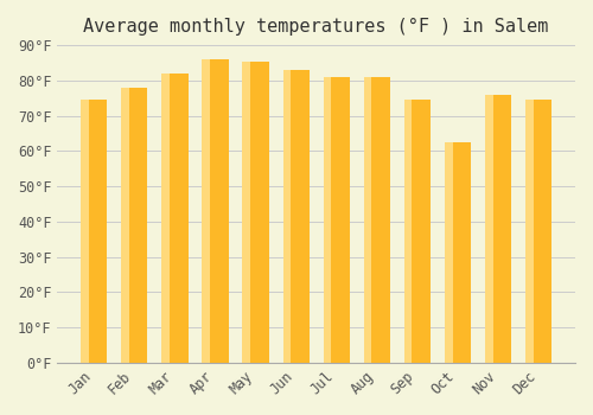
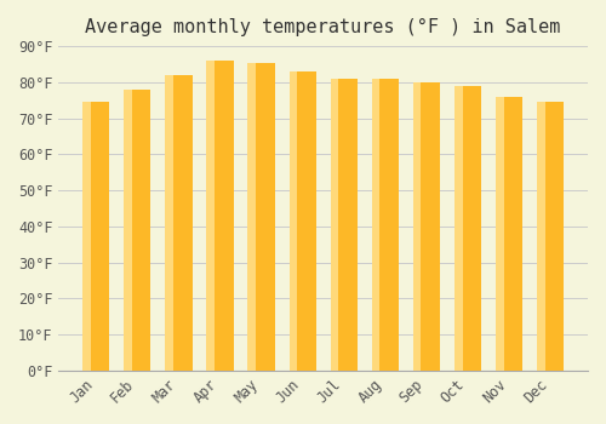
Sep: 74.5°F -> 80.0°F
Oct: 62.5°F -> 79.0°F
